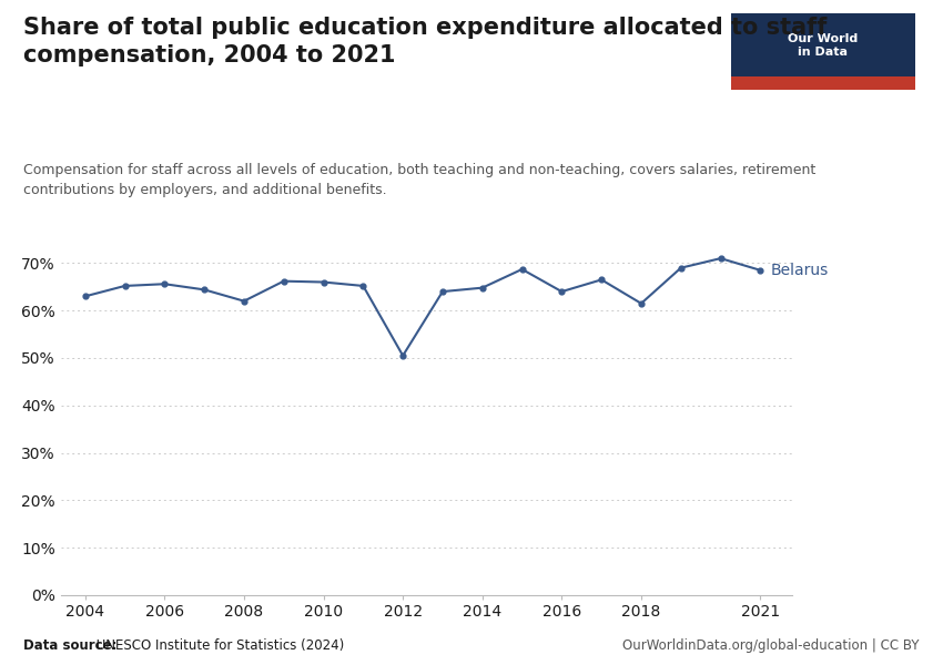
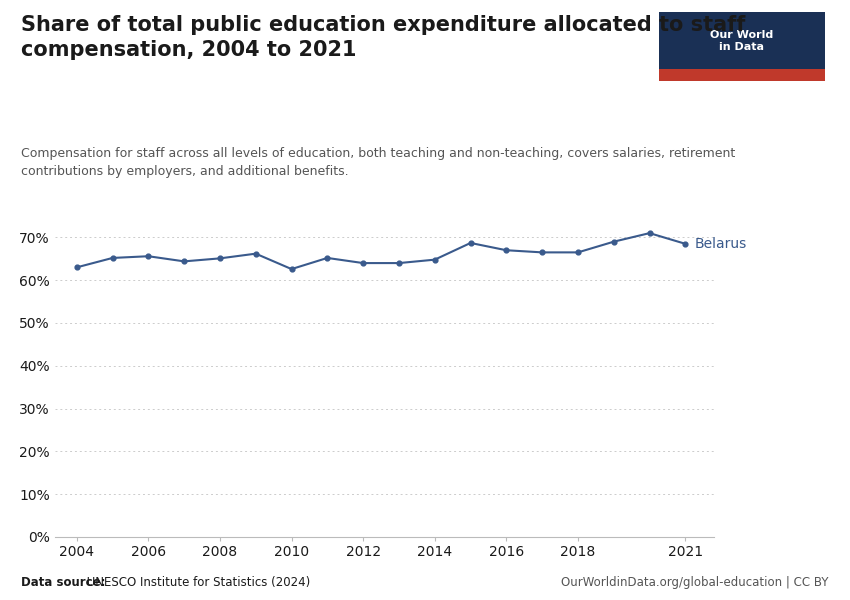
2008: 62.0% -> 65.1%
2010: 66.0% -> 62.6%
2012: 50.5% -> 64.0%
2016: 64.0% -> 67.0%
2018: 61.5% -> 66.5%
